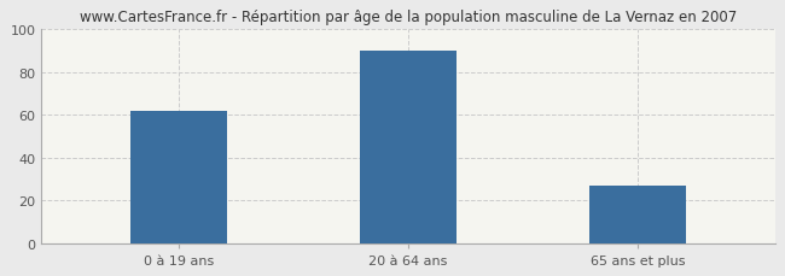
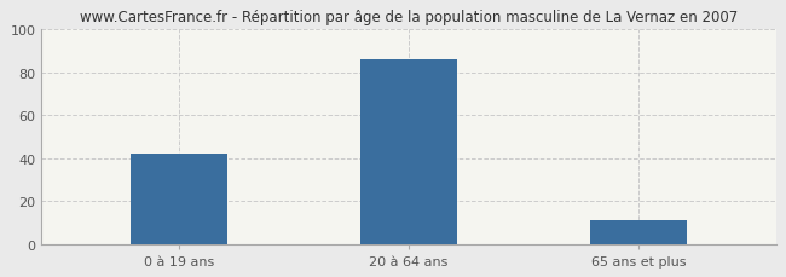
0 à 19 ans: 62 -> 42
20 à 64 ans: 90 -> 86
65 ans et plus: 27 -> 11
